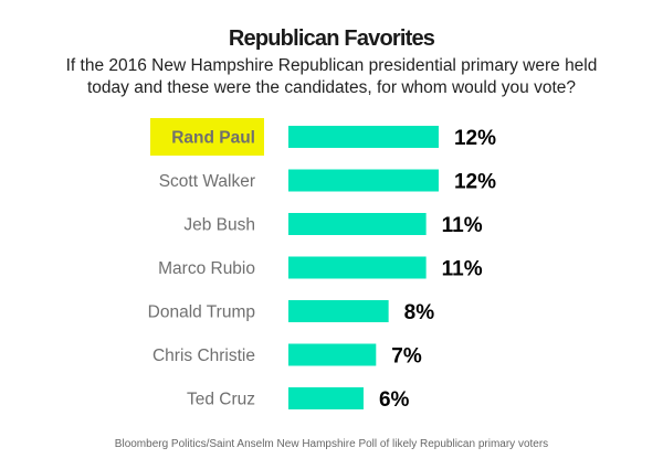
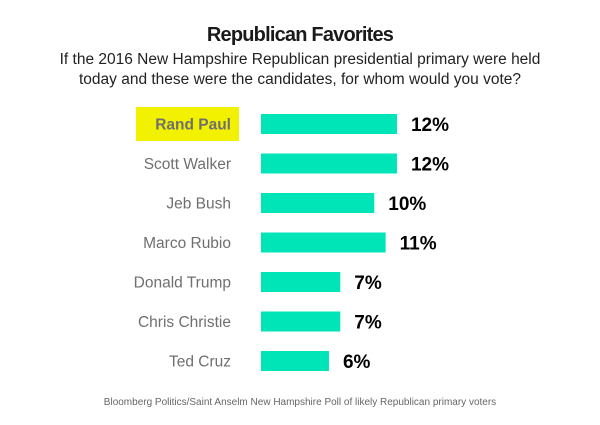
Jeb Bush: 11% -> 10%
Donald Trump: 8% -> 7%
